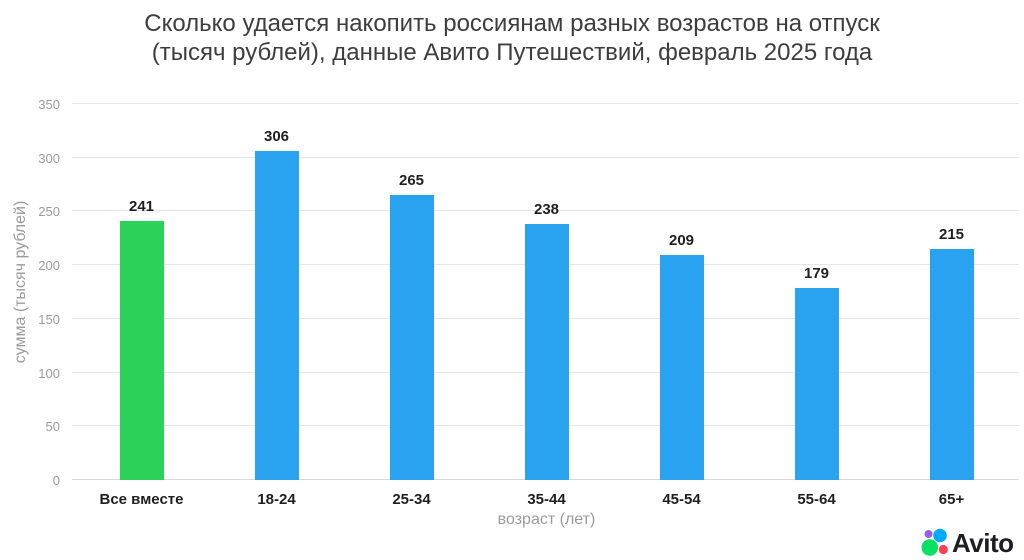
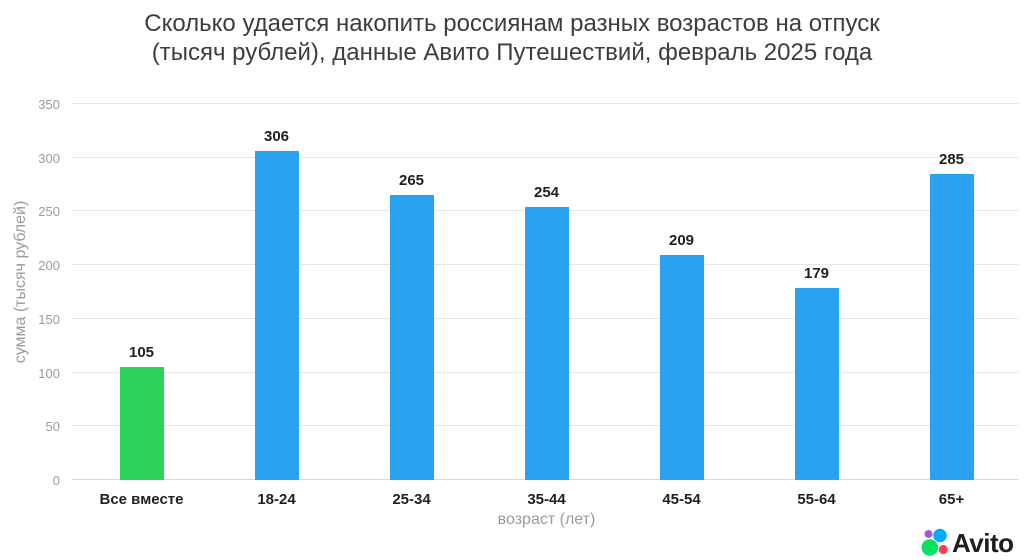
Все вместе: 241 -> 105
35-44: 238 -> 254
65+: 215 -> 285
